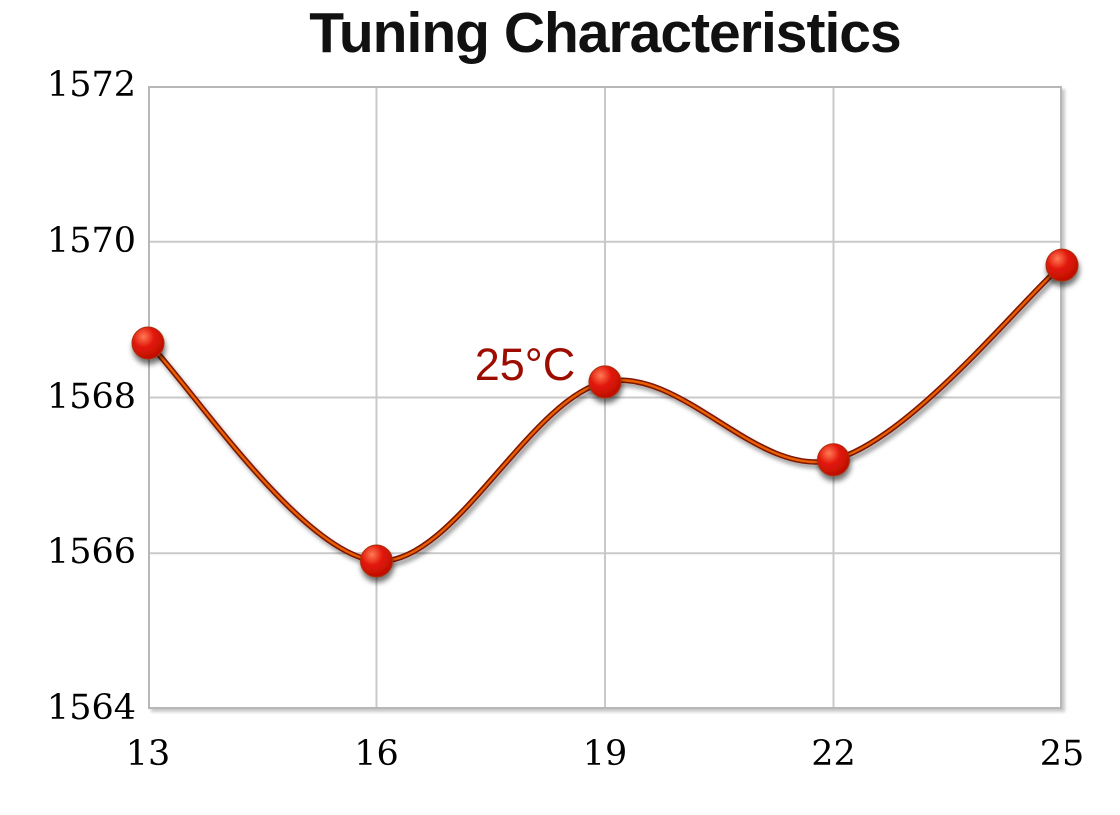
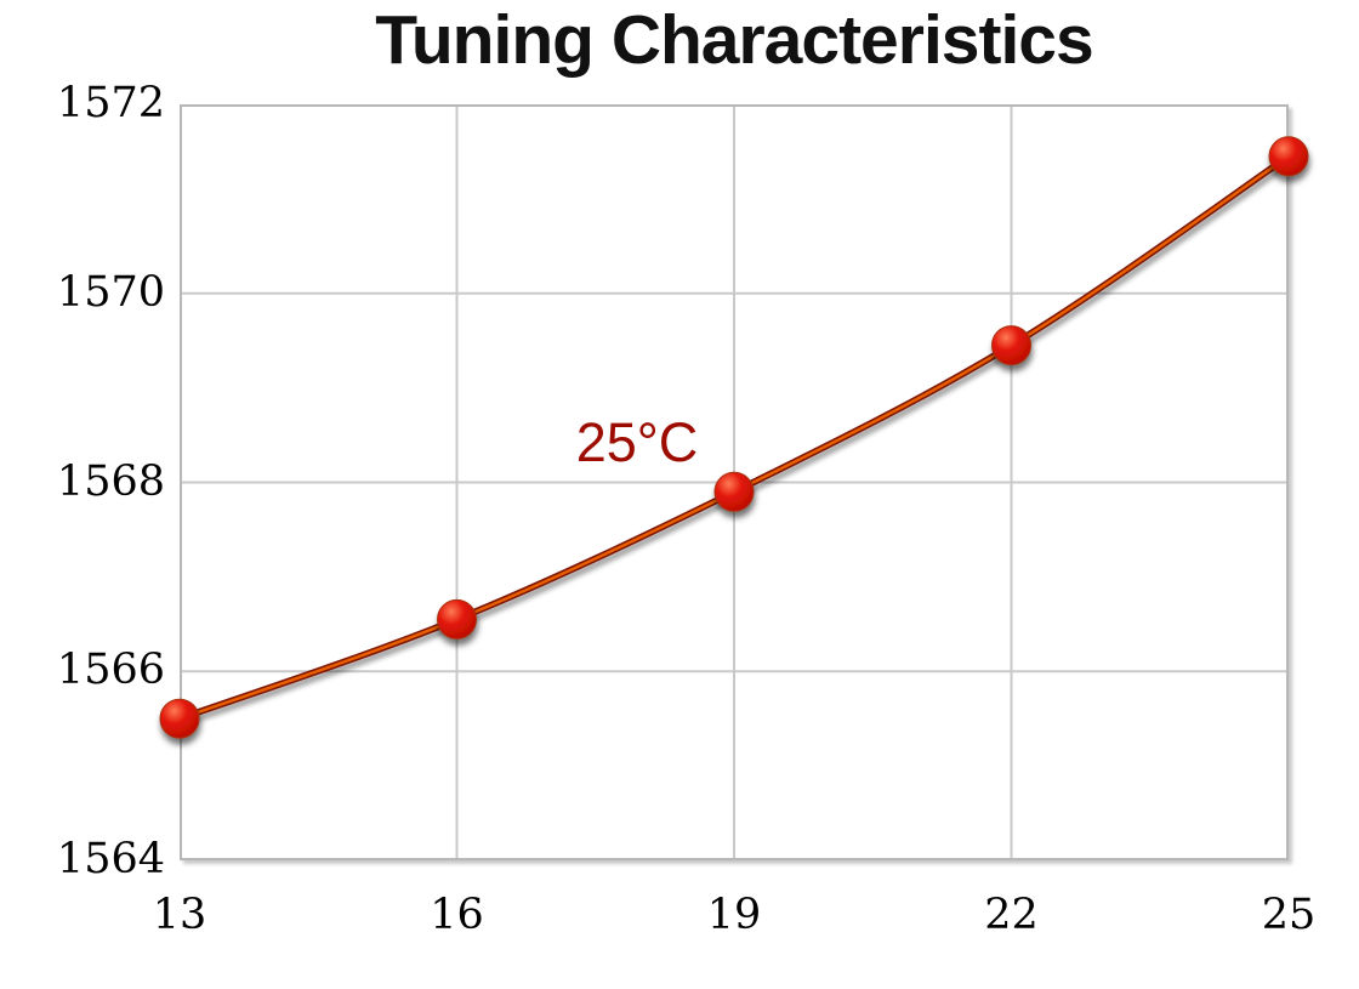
13: 1568.7 -> 1565.5
16: 1565.9 -> 1566.5
19: 1568.2 -> 1567.9
22: 1567.2 -> 1569.5
25: 1569.7 -> 1571.5
